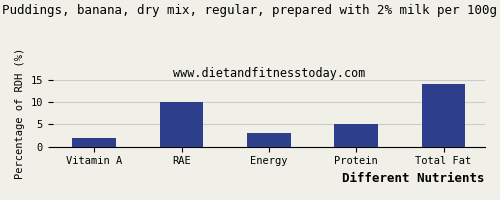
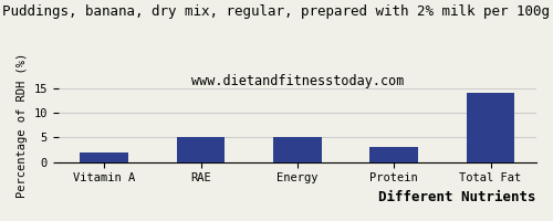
RAE: 10 -> 5
Energy: 3 -> 5
Protein: 5 -> 3
